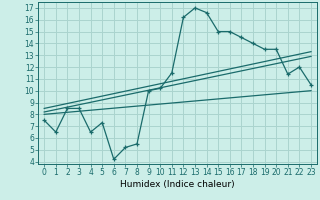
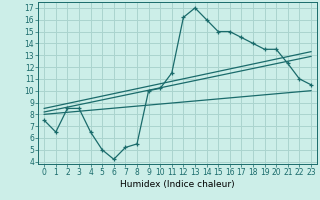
5: 7.3 -> 5.0
14: 16.6 -> 16.0
21: 11.4 -> 12.3
22: 12.0 -> 11.0
